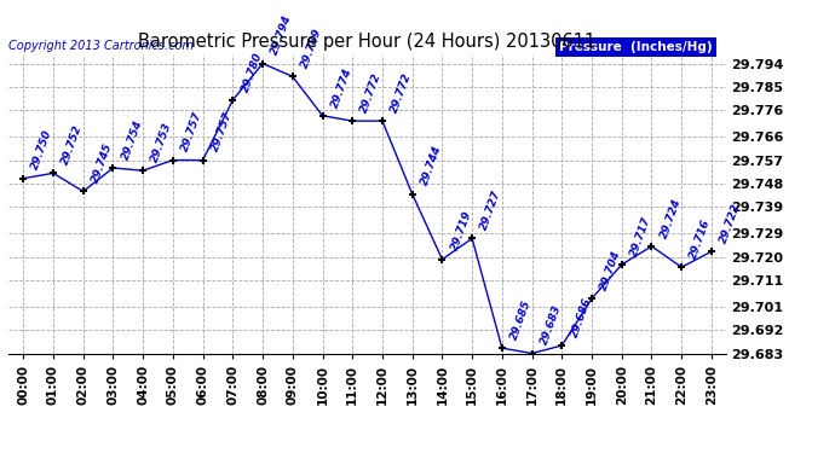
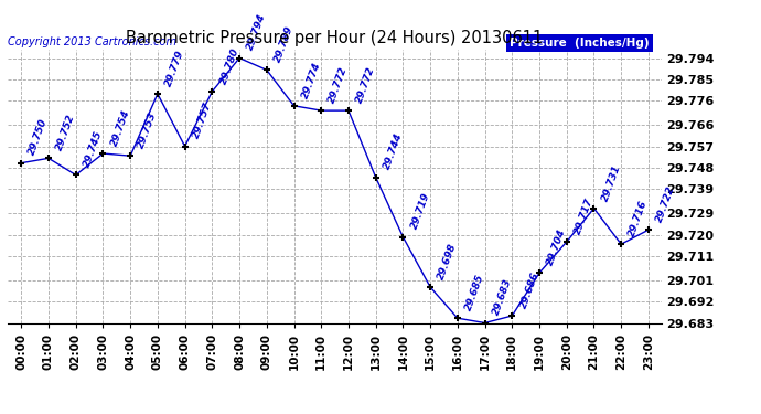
05:00: 29.757 -> 29.779
15:00: 29.727 -> 29.698
21:00: 29.724 -> 29.731
